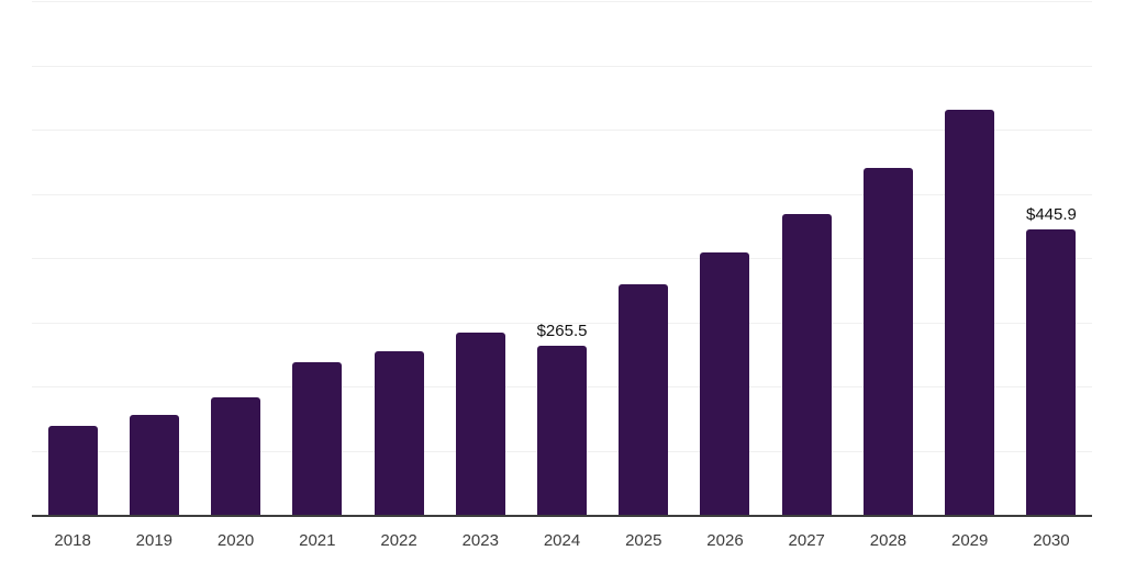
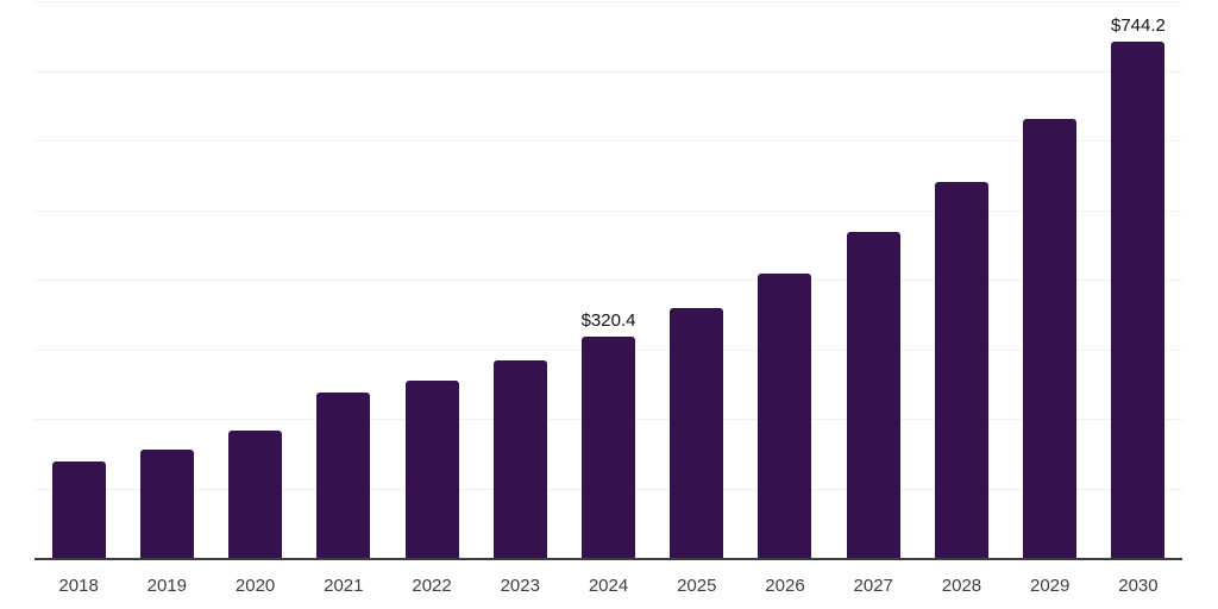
2024: $265.5 -> $320.4
2030: $445.9 -> $744.2
